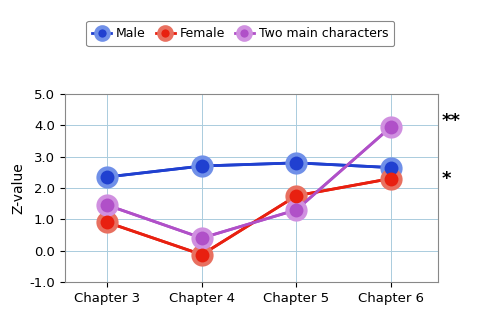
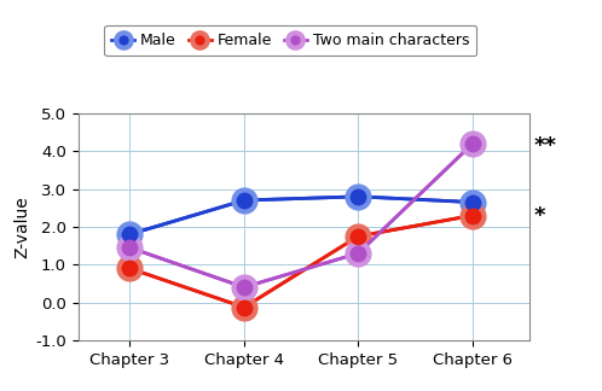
Male/Chapter 3: 2.35 -> 1.80
Two main characters/Chapter 6: 3.95 -> 4.20
